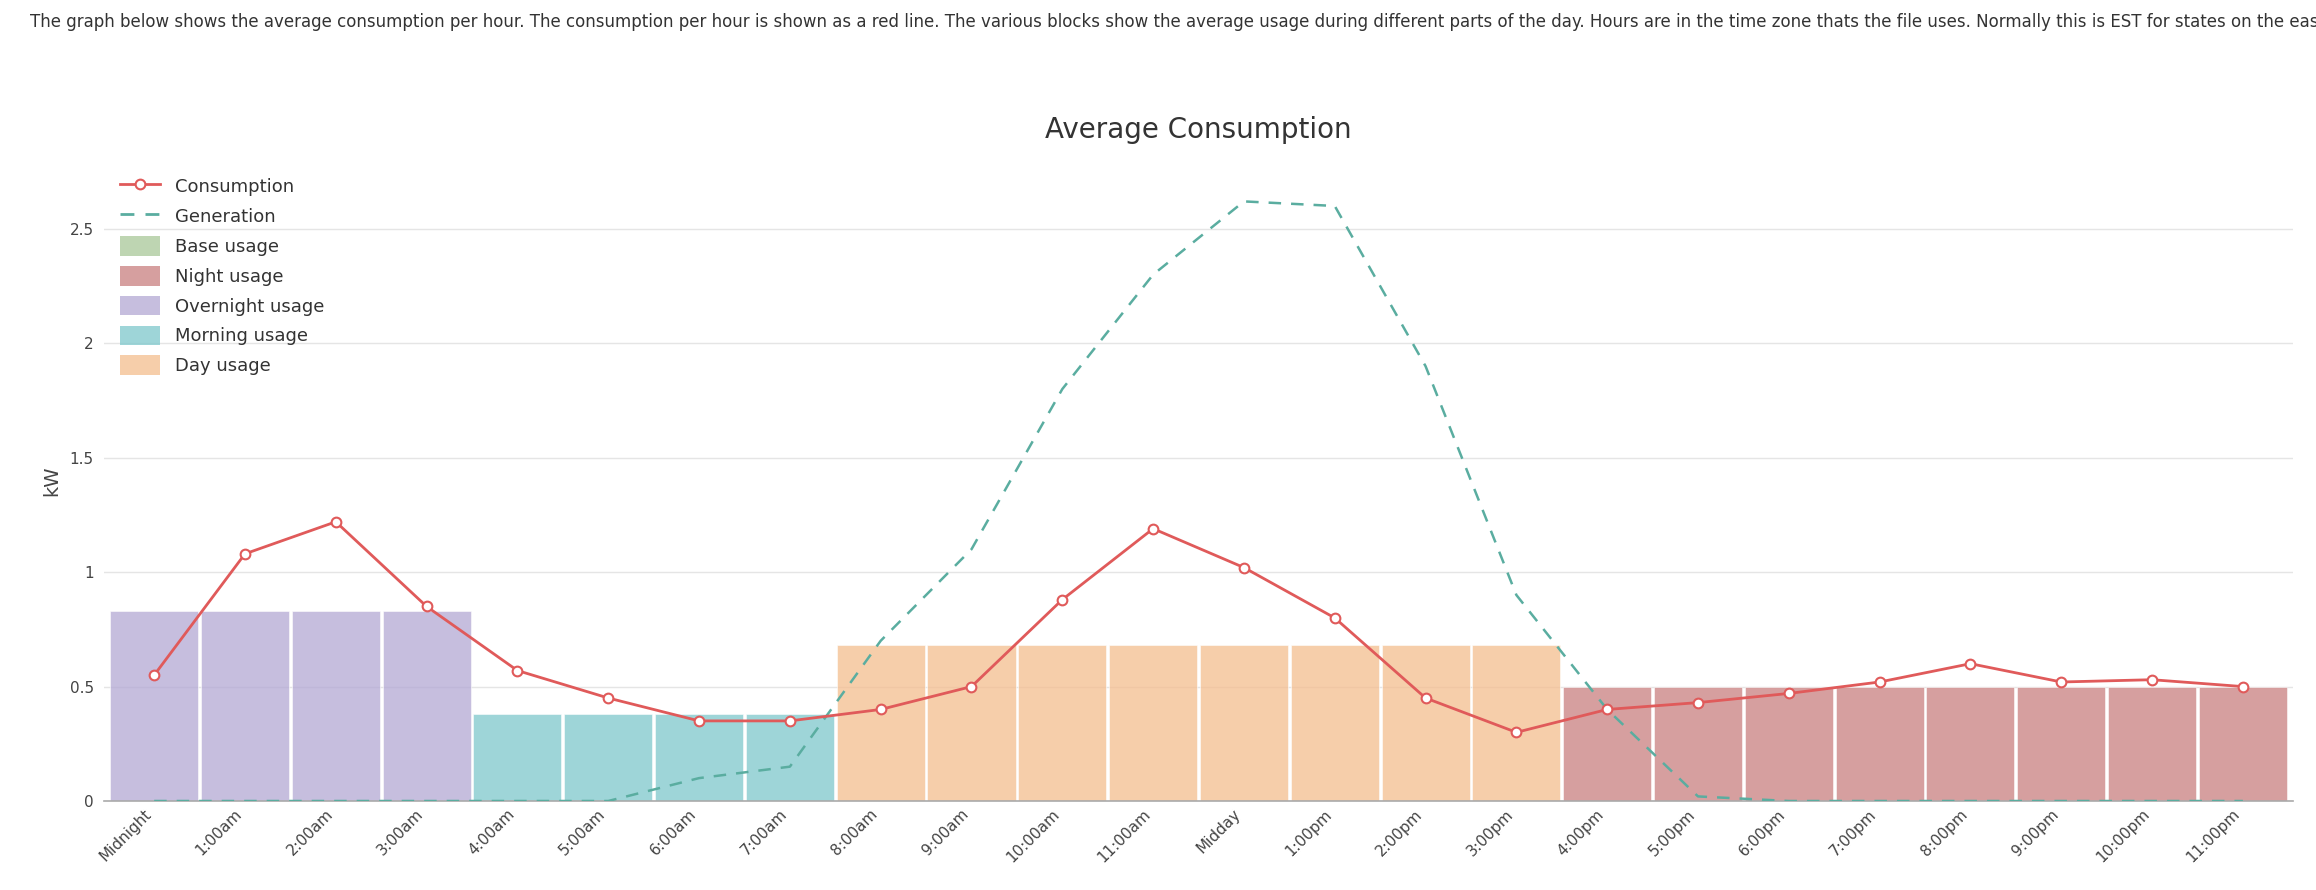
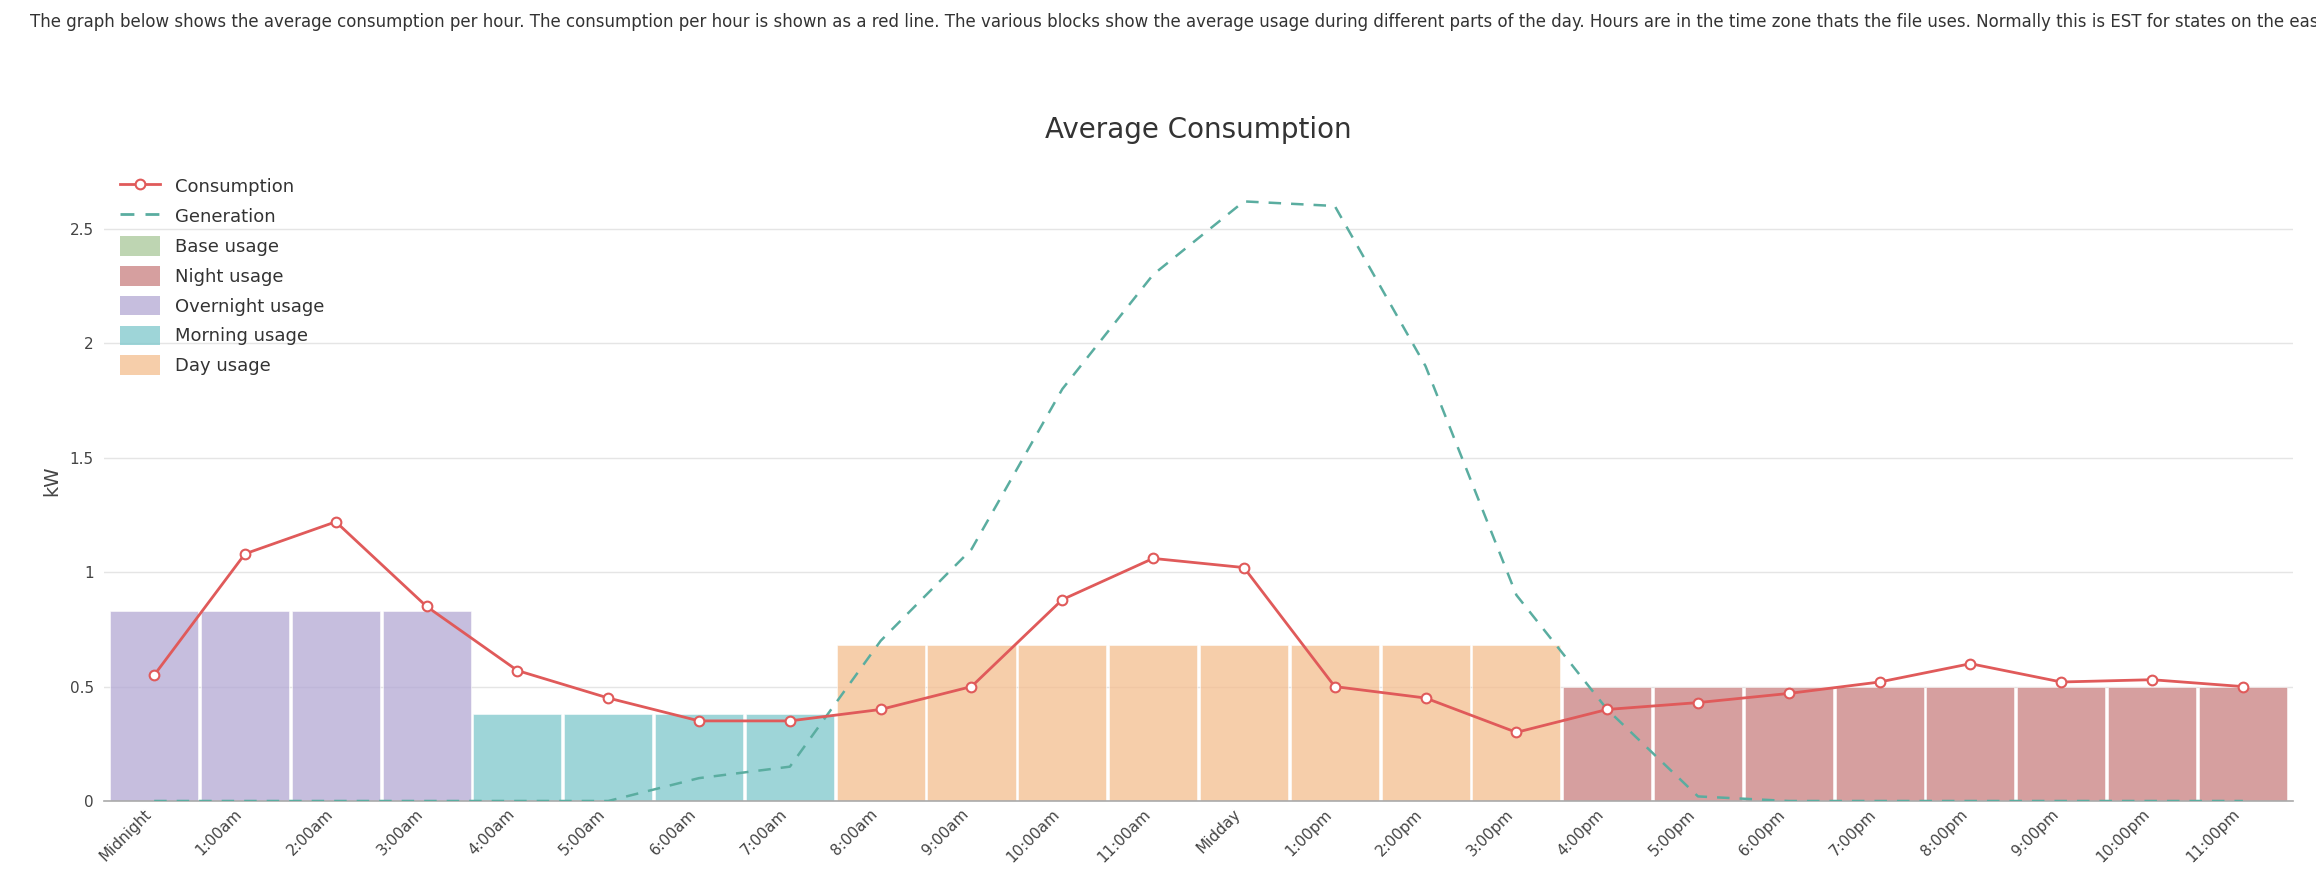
Consumption/11:00am: 1.19 -> 1.06
Consumption/1:00pm: 0.80 -> 0.50
